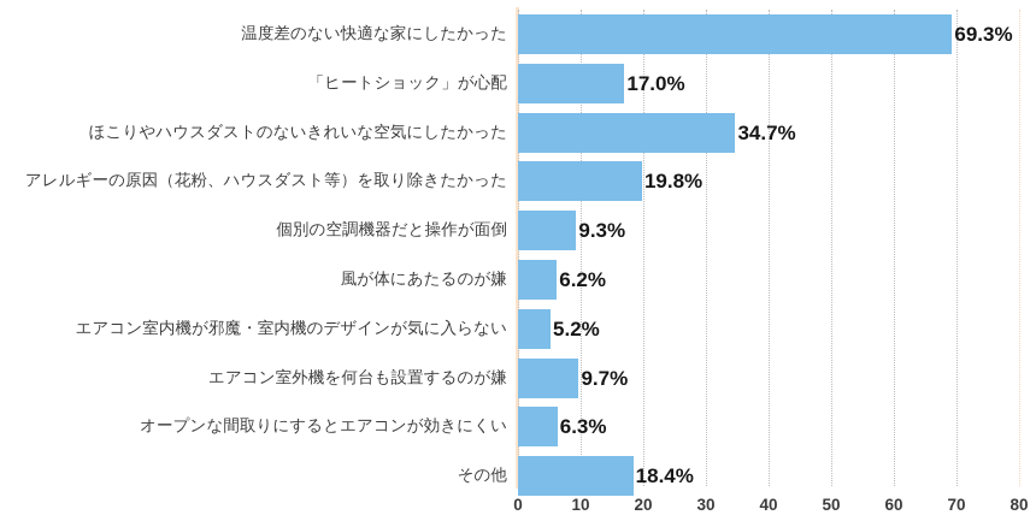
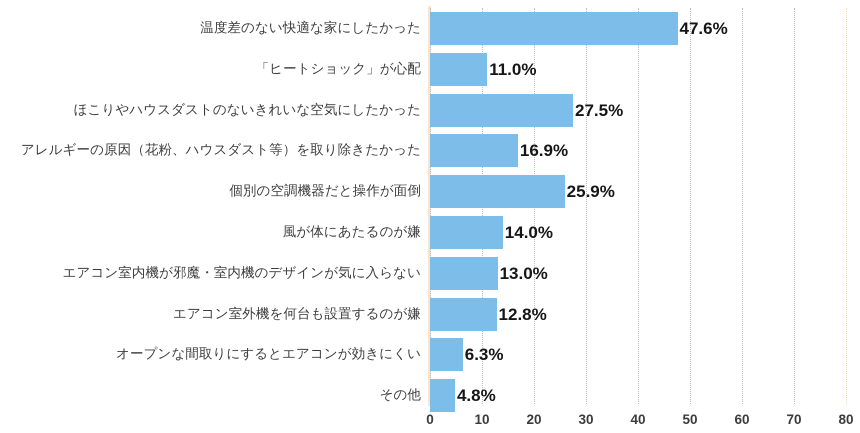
温度差のない快適な家にしたかった: 69.3% -> 47.6%
「ヒートショック」が心配: 17.0% -> 11.0%
ほこりやハウスダストのないきれいな空気にしたかった: 34.7% -> 27.5%
アレルギーの原因（花粉、ハウスダスト等）を取り除きたかった: 19.8% -> 16.9%
個別の空調機器だと操作が面倒: 9.3% -> 25.9%
風が体にあたるのが嫌: 6.2% -> 14.0%
エアコン室内機が邪魔・室内機のデザインが気に入らない: 5.2% -> 13.0%
エアコン室外機を何台も設置するのが嫌: 9.7% -> 12.8%
その他: 18.4% -> 4.8%
